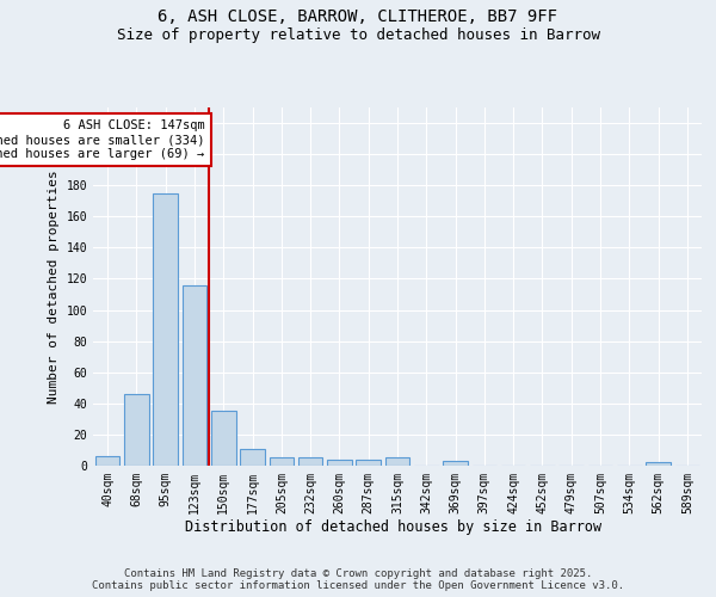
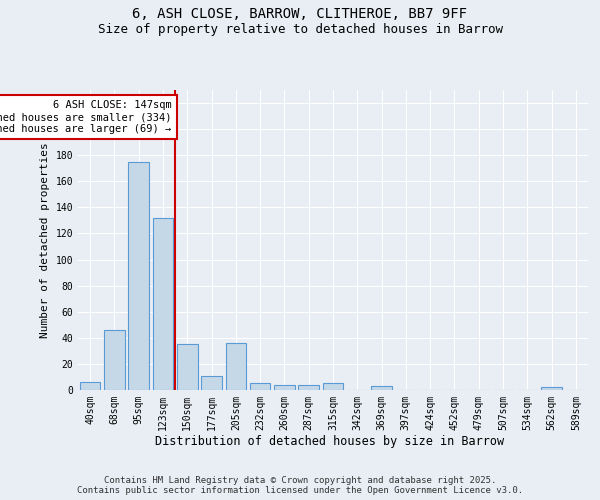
123sqm: 116 -> 132
205sqm: 5 -> 36
